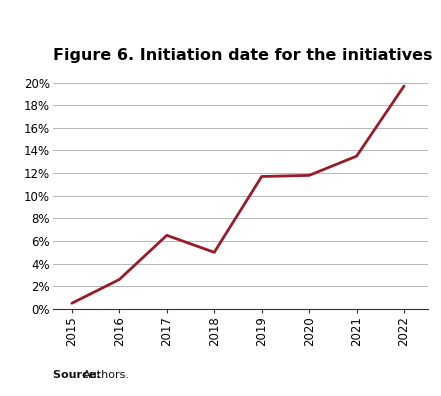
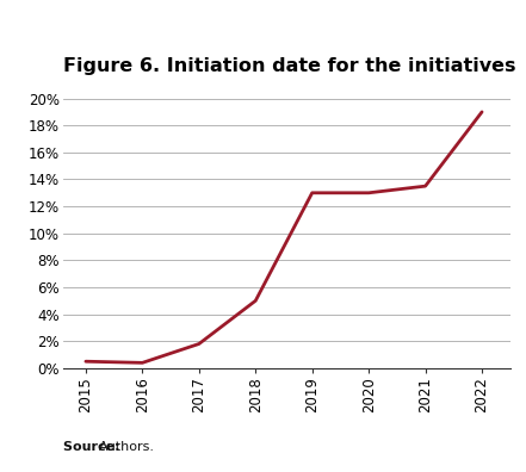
2016: 2.6% -> 0.4%
2017: 6.5% -> 1.8%
2019: 11.7% -> 13.0%
2020: 11.8% -> 13.0%
2022: 19.7% -> 19.0%
